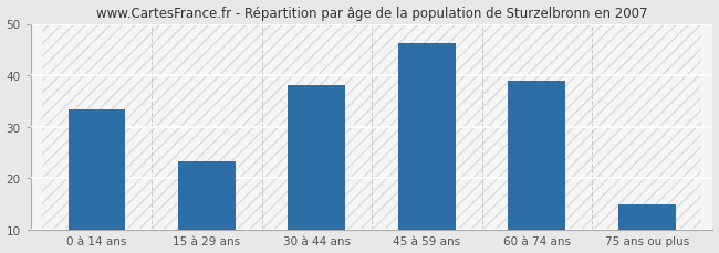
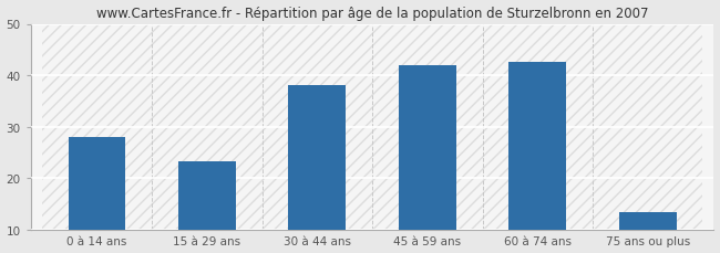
0 à 14 ans: 33.3 -> 28.0
45 à 59 ans: 46.2 -> 42.0
60 à 74 ans: 39.0 -> 42.5
75 ans ou plus: 15.0 -> 13.5
